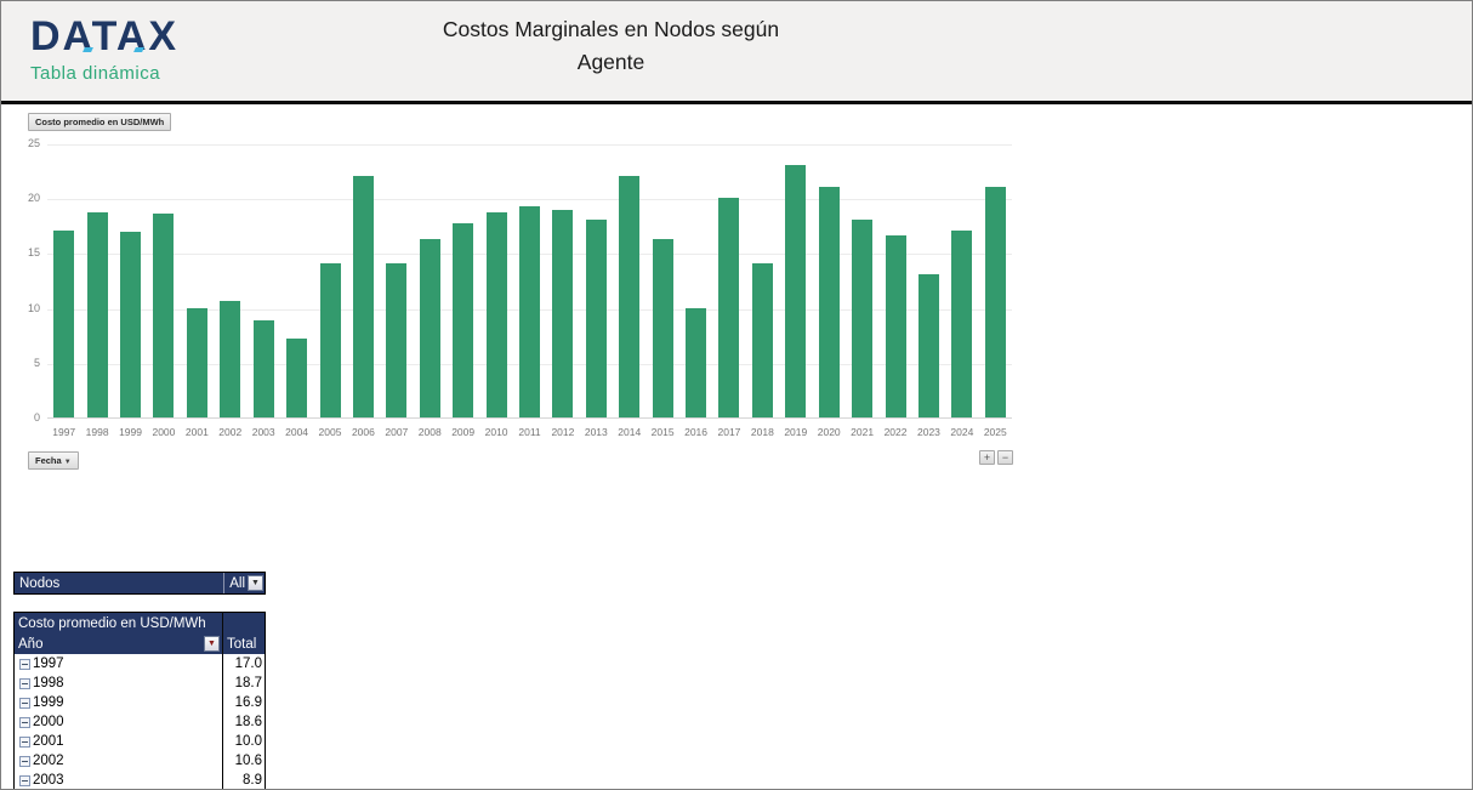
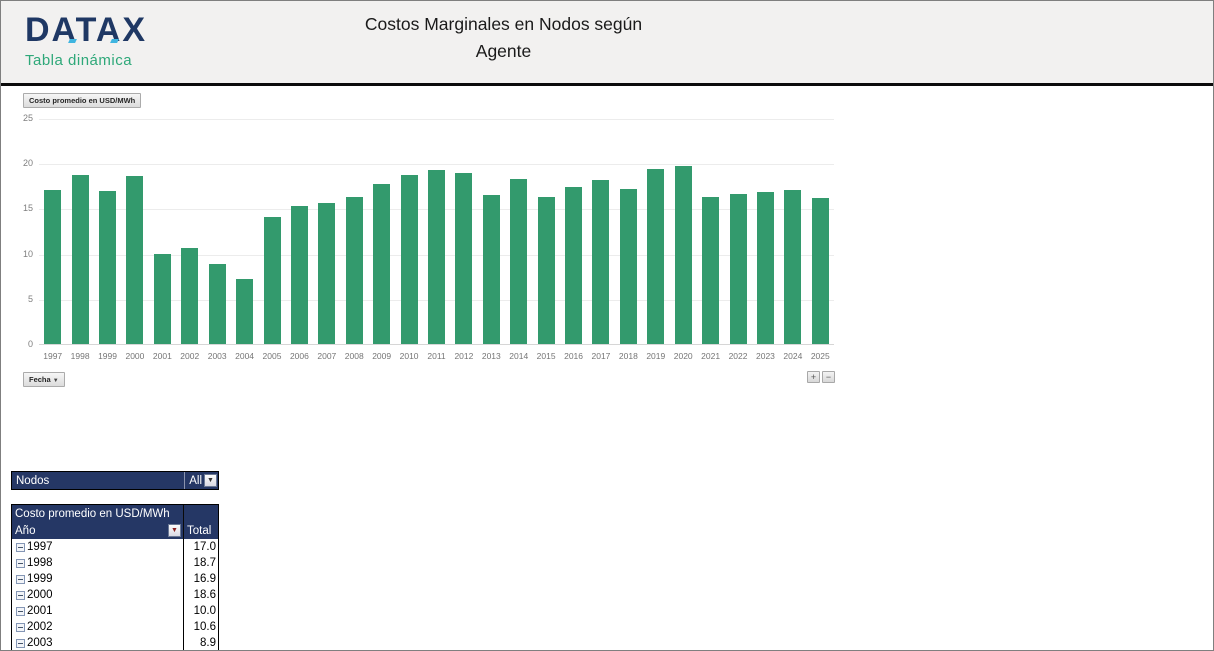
2006: 22 -> 15
2007: 14 -> 16
2013: 18 -> 16
2014: 22 -> 18
2016: 10 -> 17
2017: 20 -> 18
2018: 14 -> 17
2019: 23 -> 19
2020: 21 -> 20
2021: 18 -> 16
2023: 13 -> 17
2025: 21 -> 16
